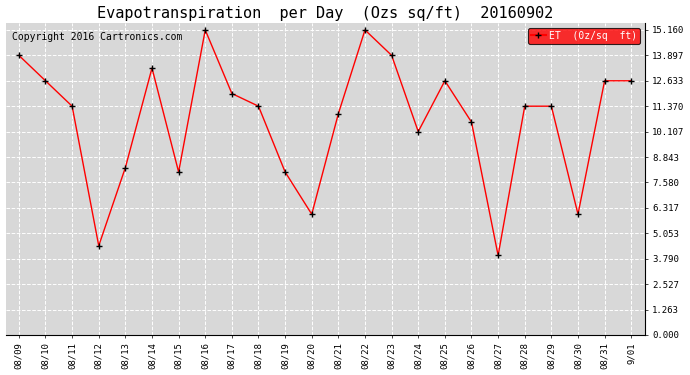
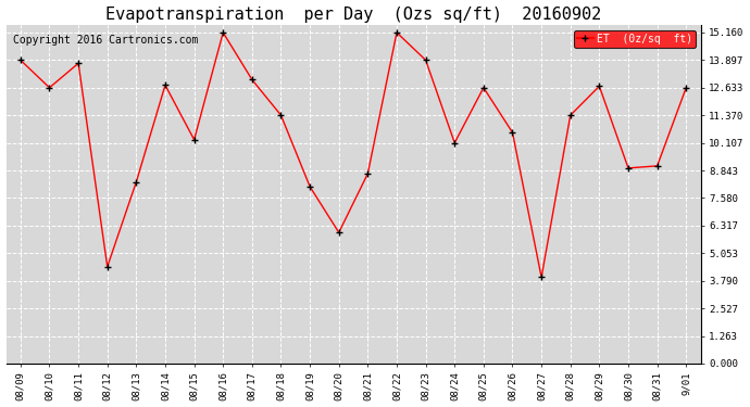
08/11: 11.37 -> 13.75
08/14: 13.27 -> 12.75
08/15: 8.10 -> 10.25
08/17: 12.00 -> 13.00
08/21: 11.00 -> 8.70
08/29: 11.37 -> 12.70
08/30: 6.00 -> 8.95
08/31: 12.63 -> 9.05
